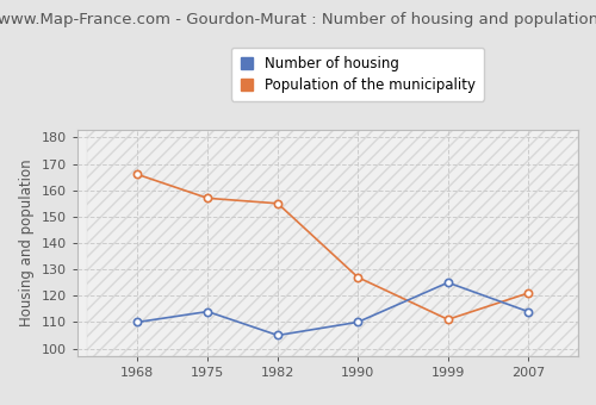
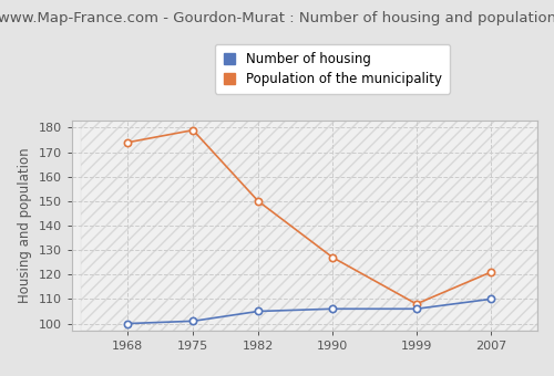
Number of housing/1968: 110 -> 100
Population of the municipality/1968: 166 -> 174
Number of housing/1975: 114 -> 101
Population of the municipality/1975: 157 -> 179
Population of the municipality/1982: 155 -> 150
Number of housing/1990: 110 -> 106
Number of housing/1999: 125 -> 106
Population of the municipality/1999: 111 -> 108
Number of housing/2007: 114 -> 110
